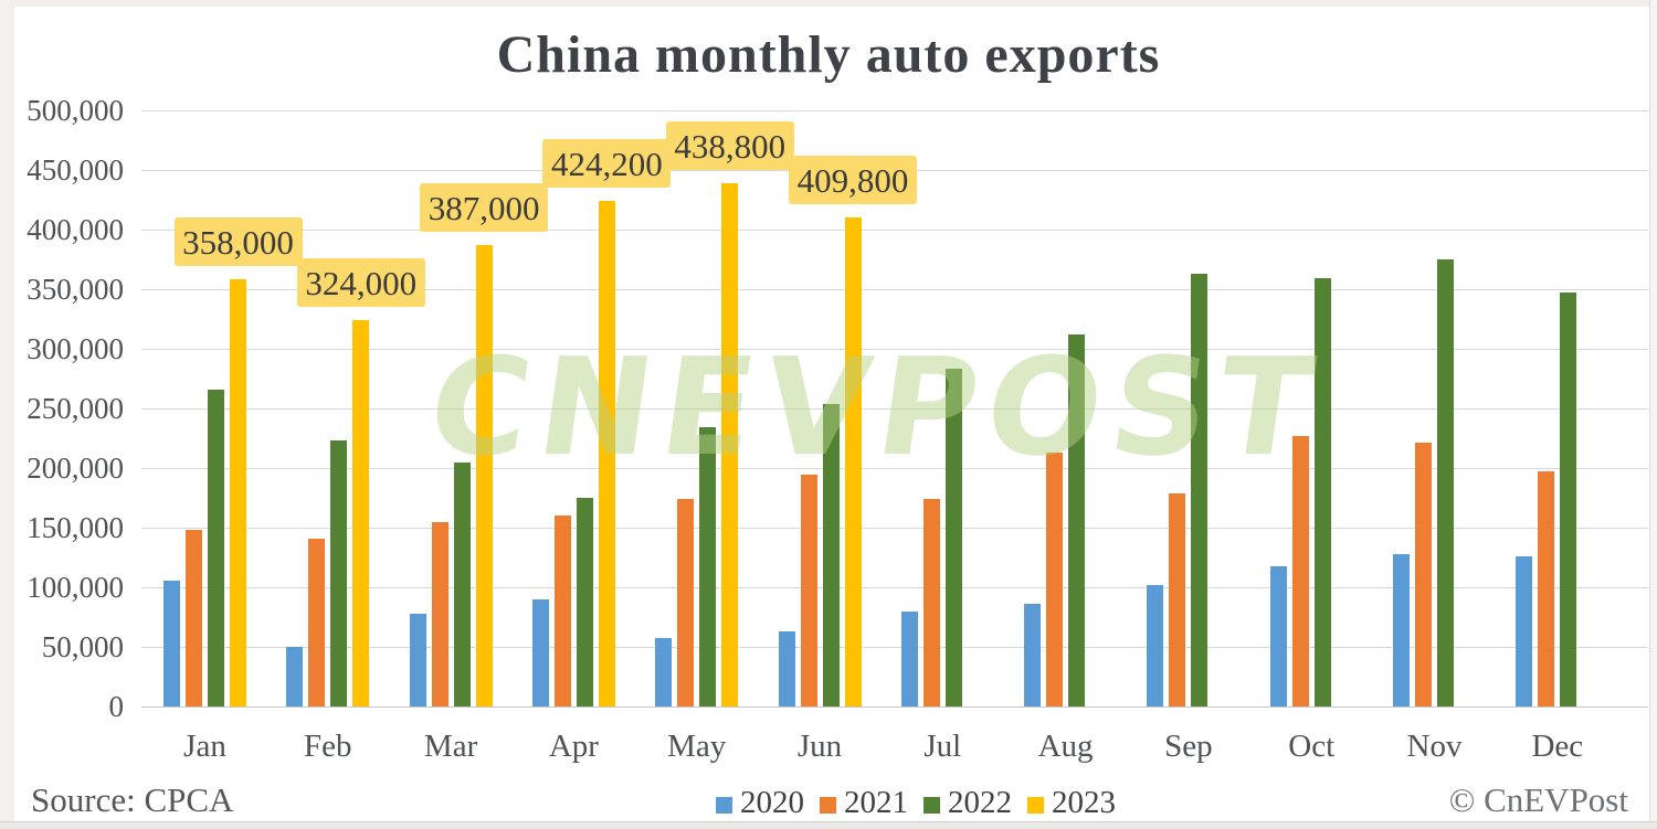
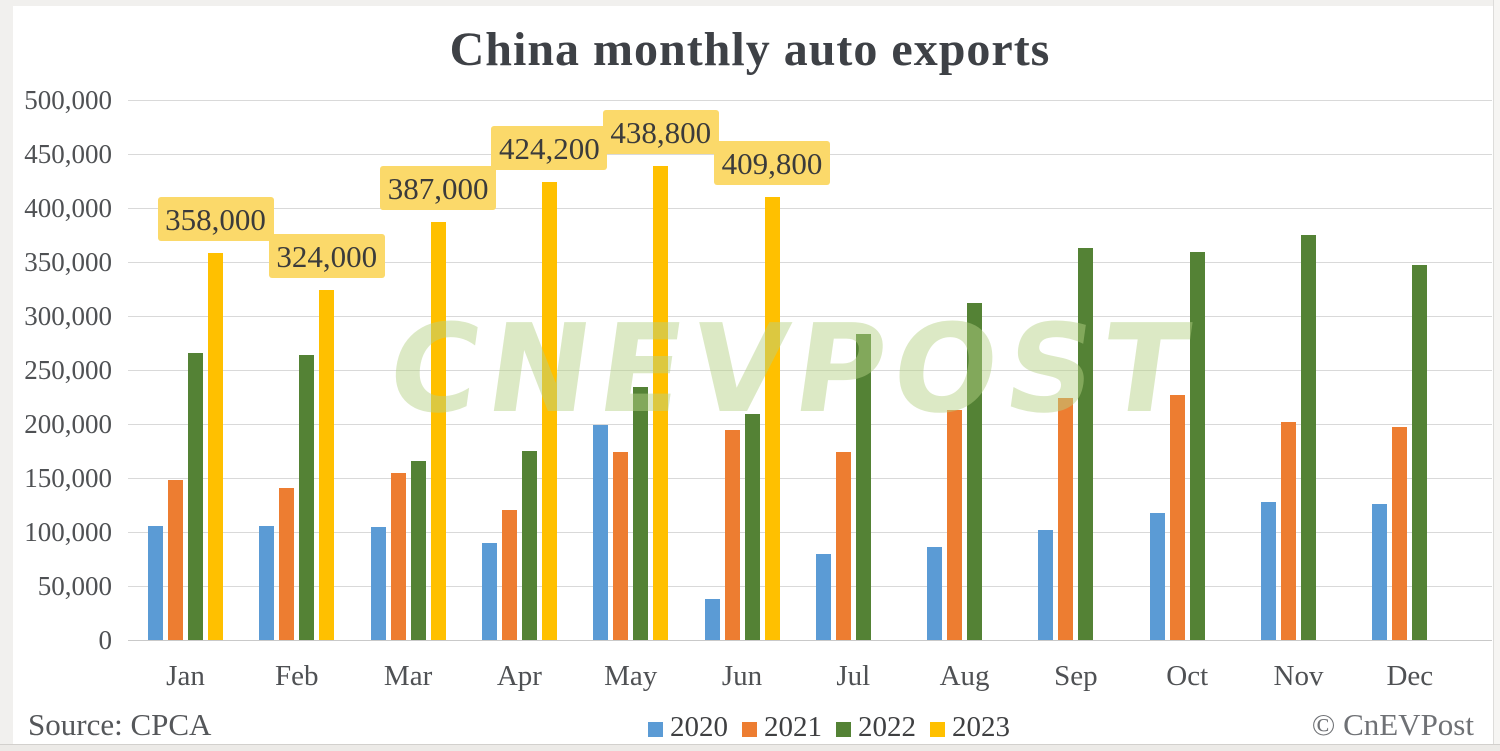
2020/Feb: 50000 -> 106000
2022/Feb: 223000 -> 264000
2020/Mar: 78000 -> 105000
2022/Mar: 205000 -> 166000
2021/Apr: 160000 -> 120000
2020/May: 57000 -> 199000
2020/Jun: 63000 -> 38000
2022/Jun: 254000 -> 209000
2021/Sep: 179000 -> 224000
2021/Nov: 221000 -> 202000
